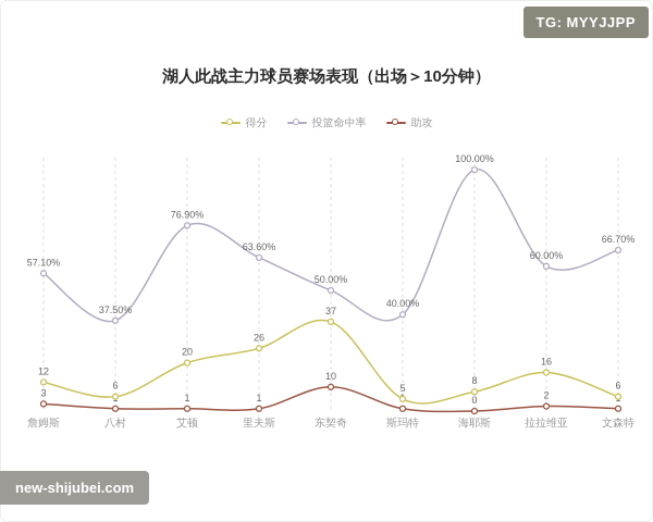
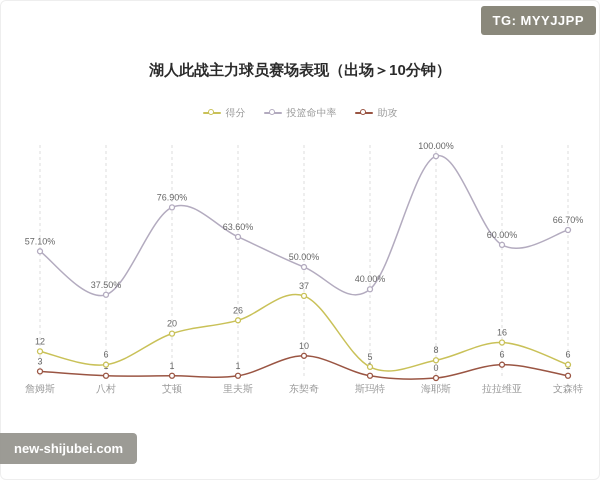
助攻/拉拉维亚: 2 -> 6
